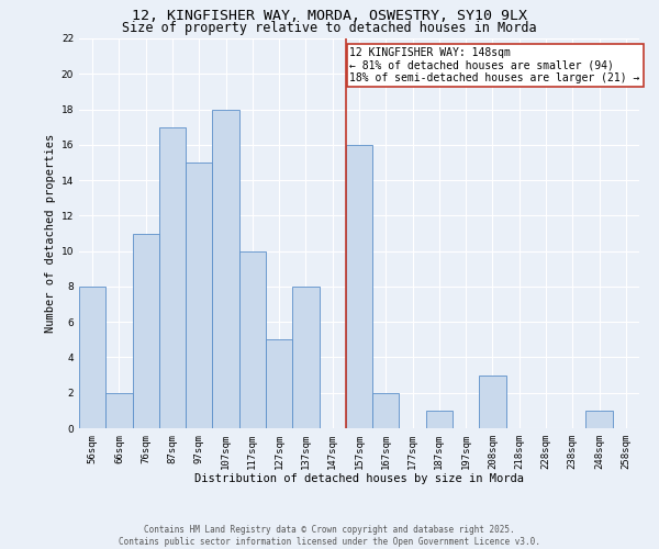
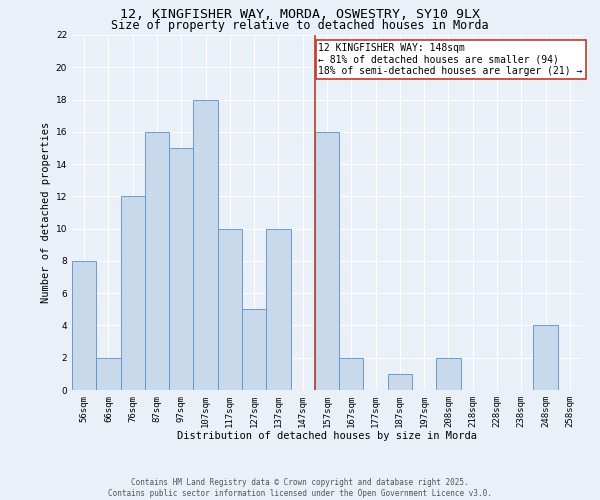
76sqm: 11 -> 12
87sqm: 17 -> 16
137sqm: 8 -> 10
208sqm: 3 -> 2
248sqm: 1 -> 4
